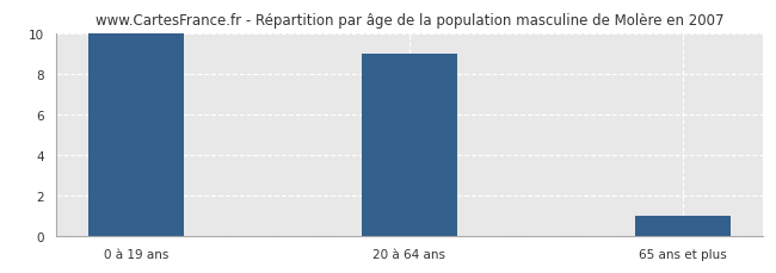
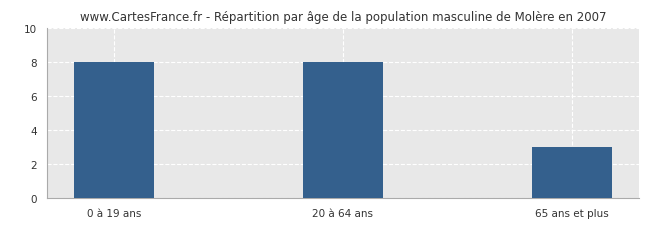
0 à 19 ans: 10 -> 8
20 à 64 ans: 9 -> 8
65 ans et plus: 1 -> 3
